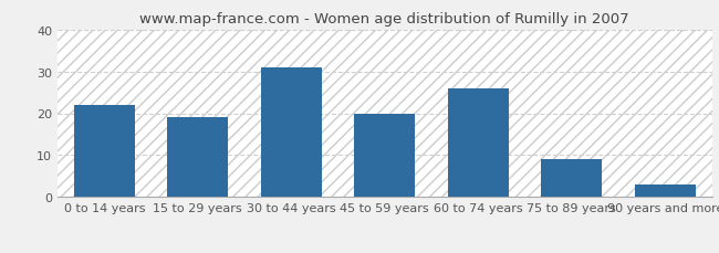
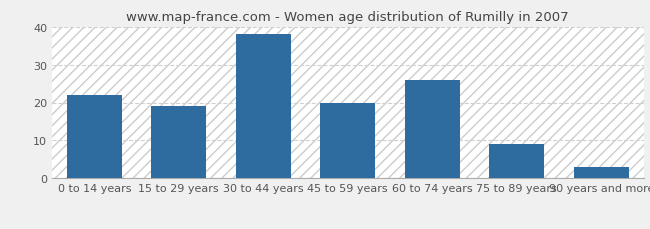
30 to 44 years: 31 -> 38
